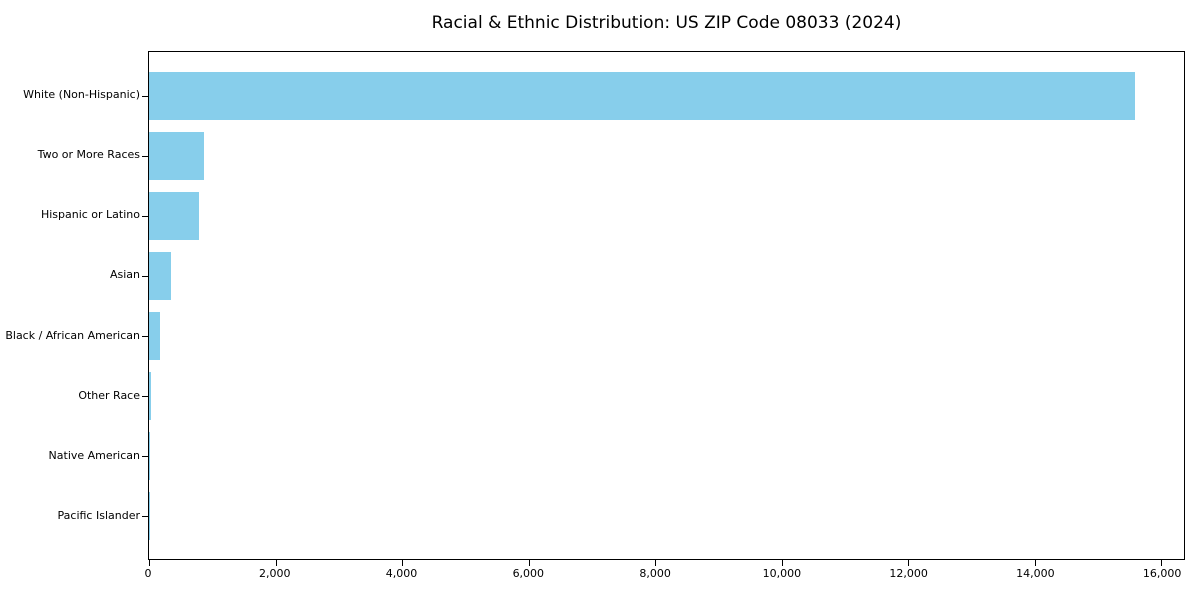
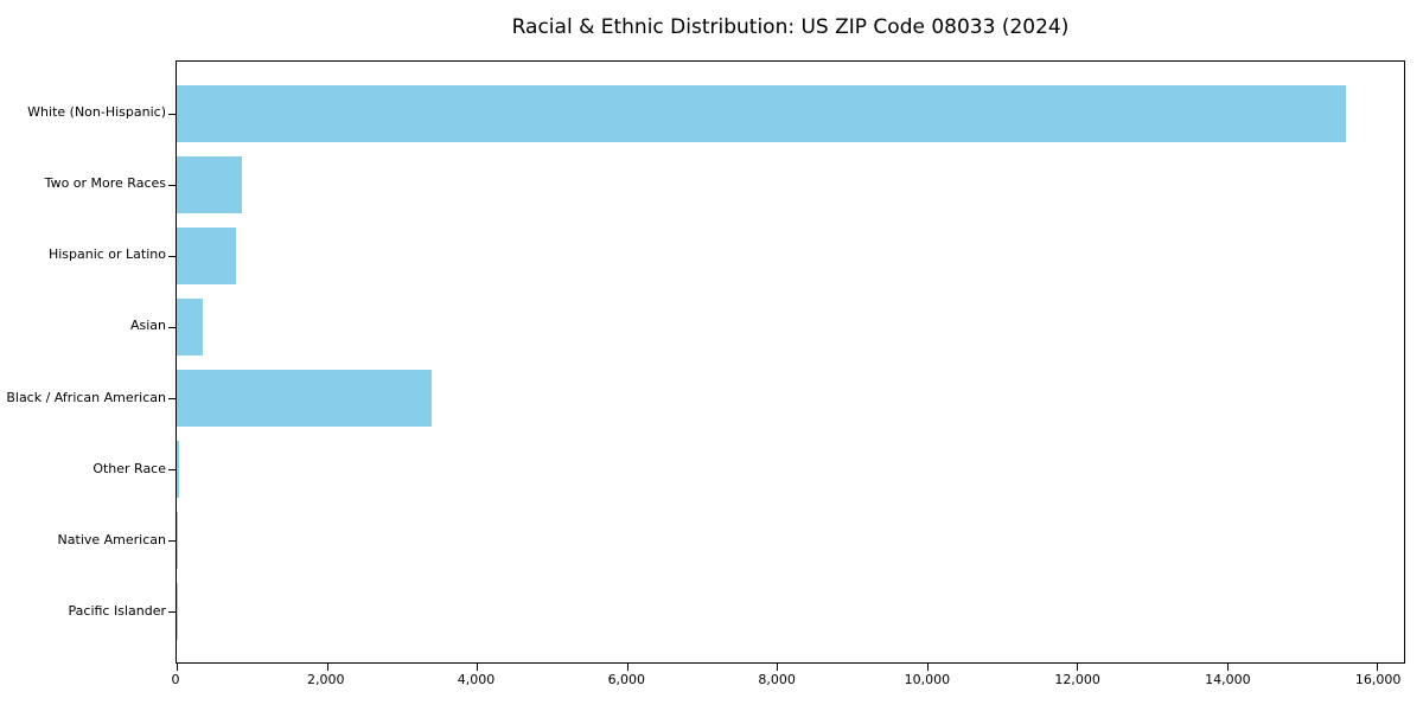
Black / African American: 200 -> 3400
